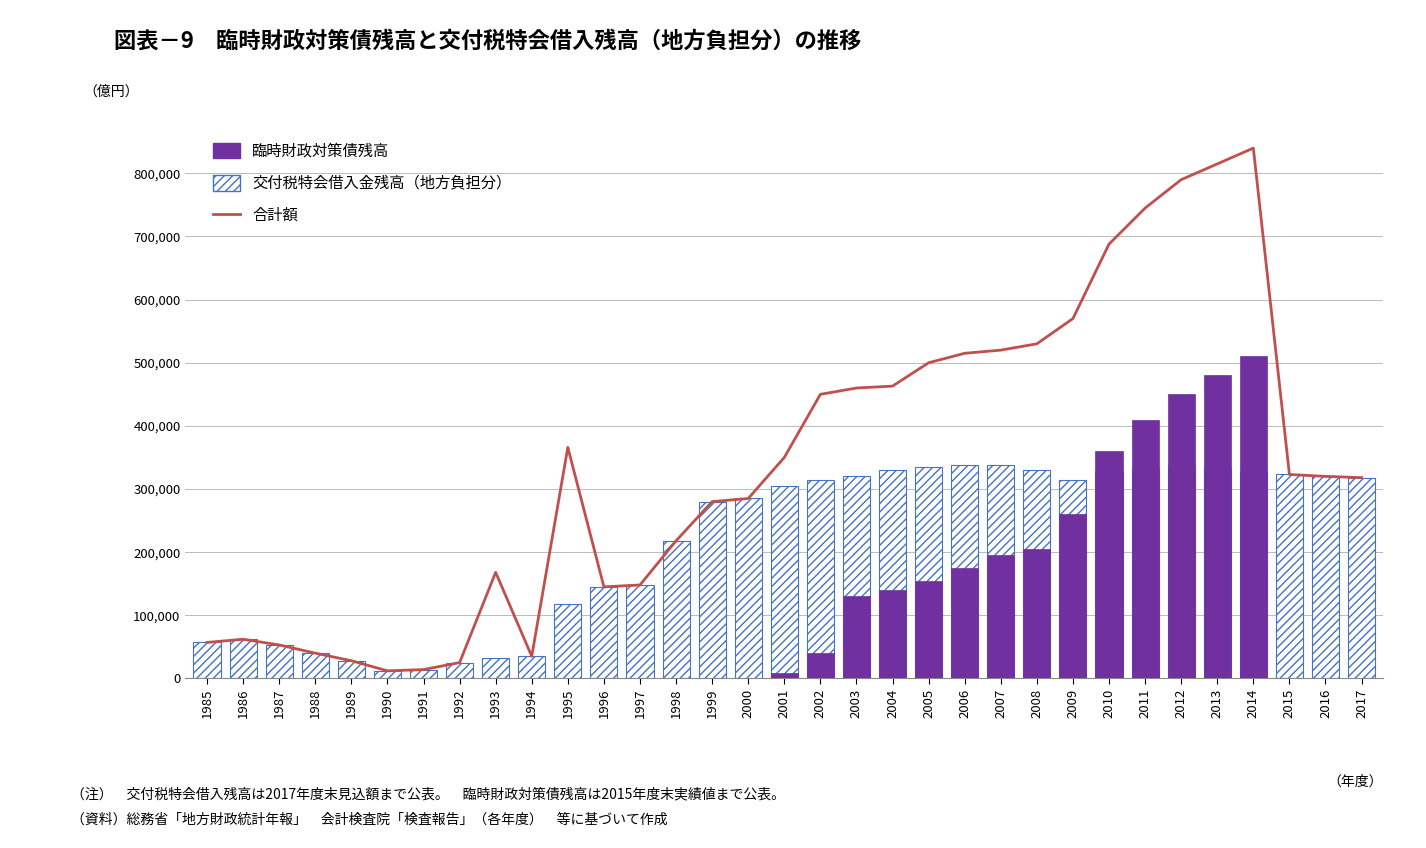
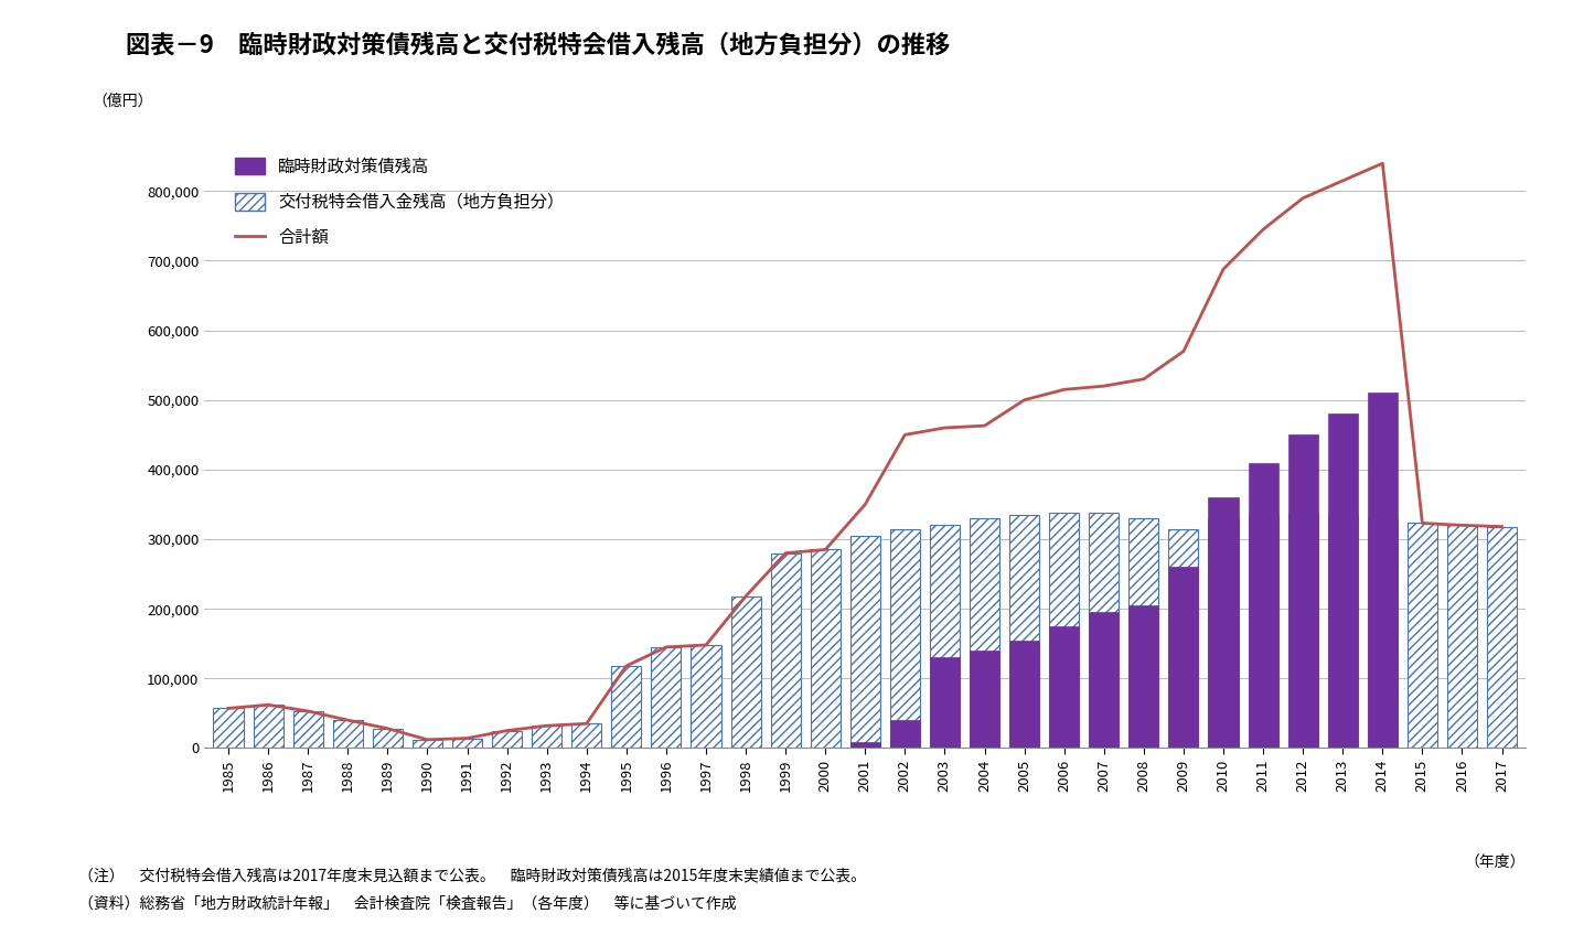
合計額/1993: 168,000 -> 32,000
合計額/1995: 366,000 -> 118,000
